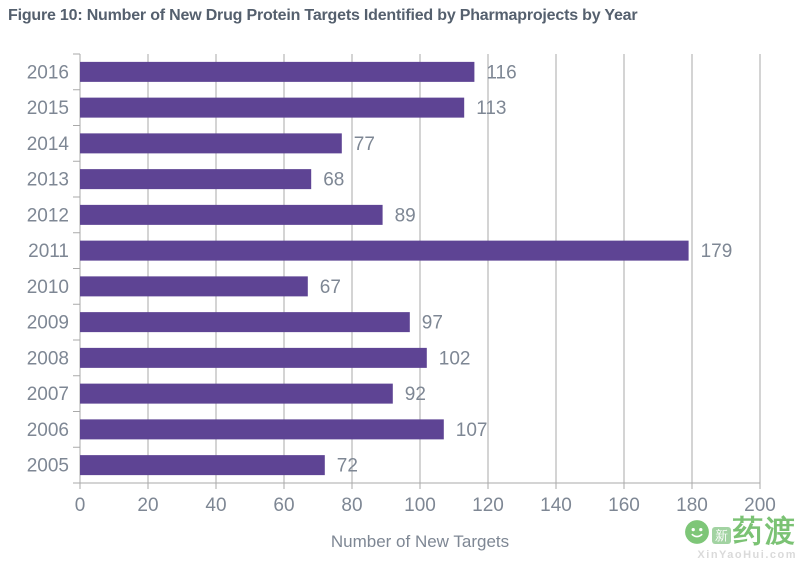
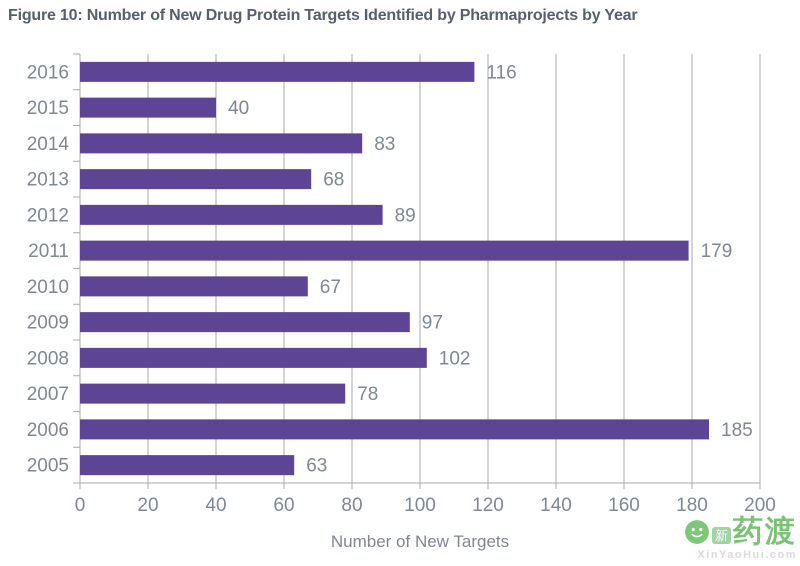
2015: 113 -> 40
2014: 77 -> 83
2007: 92 -> 78
2006: 107 -> 185
2005: 72 -> 63
